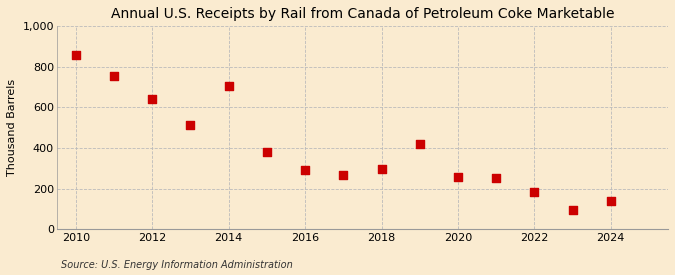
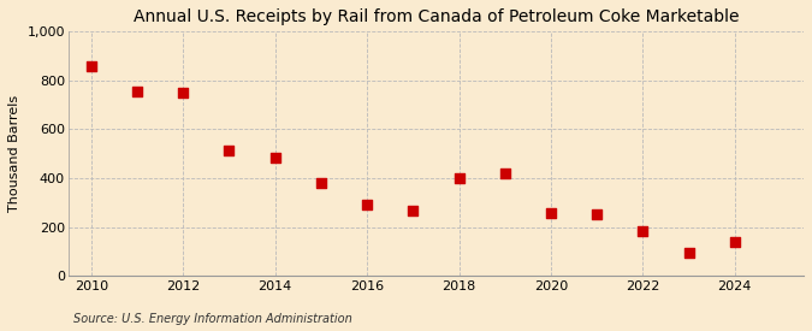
2012: 640 -> 748
2014: 705 -> 482
2018: 295 -> 400
